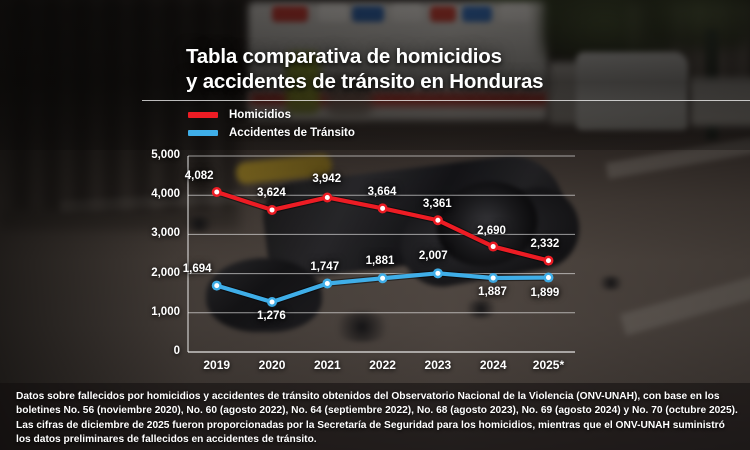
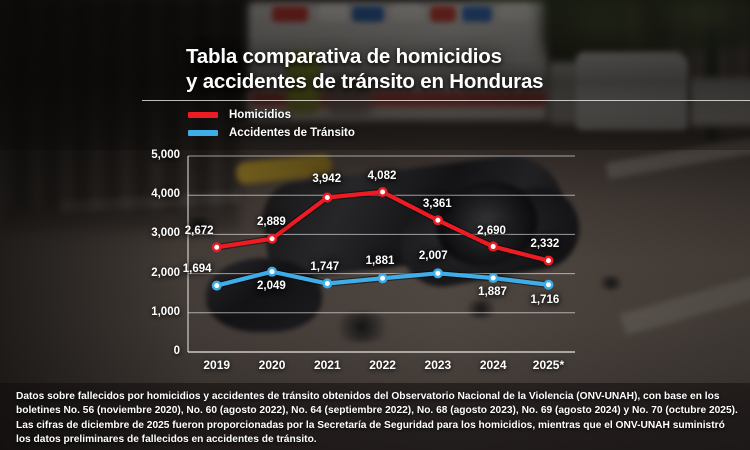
Homicidios/2019: 4,082 -> 2,672
Homicidios/2020: 3,624 -> 2,889
Accidentes de Tránsito/2020: 1,276 -> 2,049
Homicidios/2022: 3,664 -> 4,082
Accidentes de Tránsito/2025*: 1,899 -> 1,716
